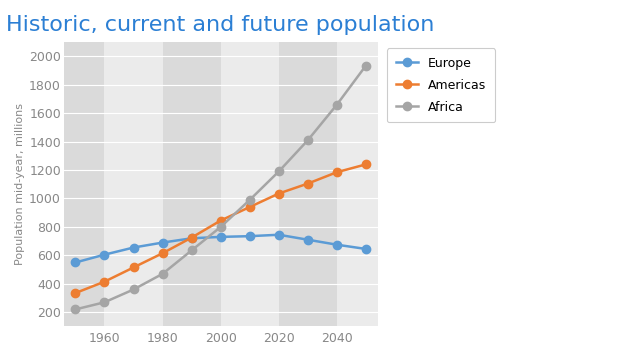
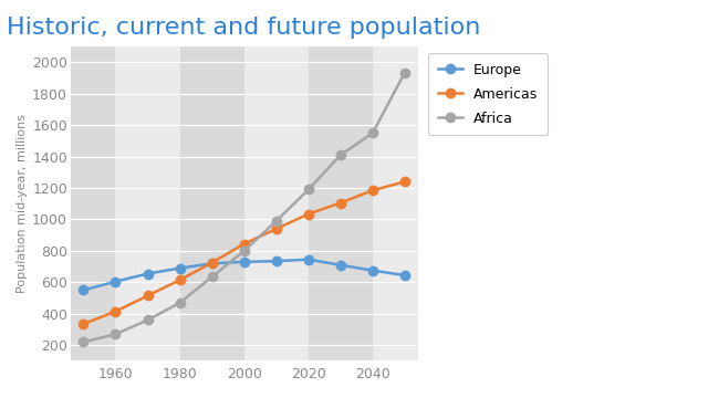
Africa/2040: 1660 -> 1550
